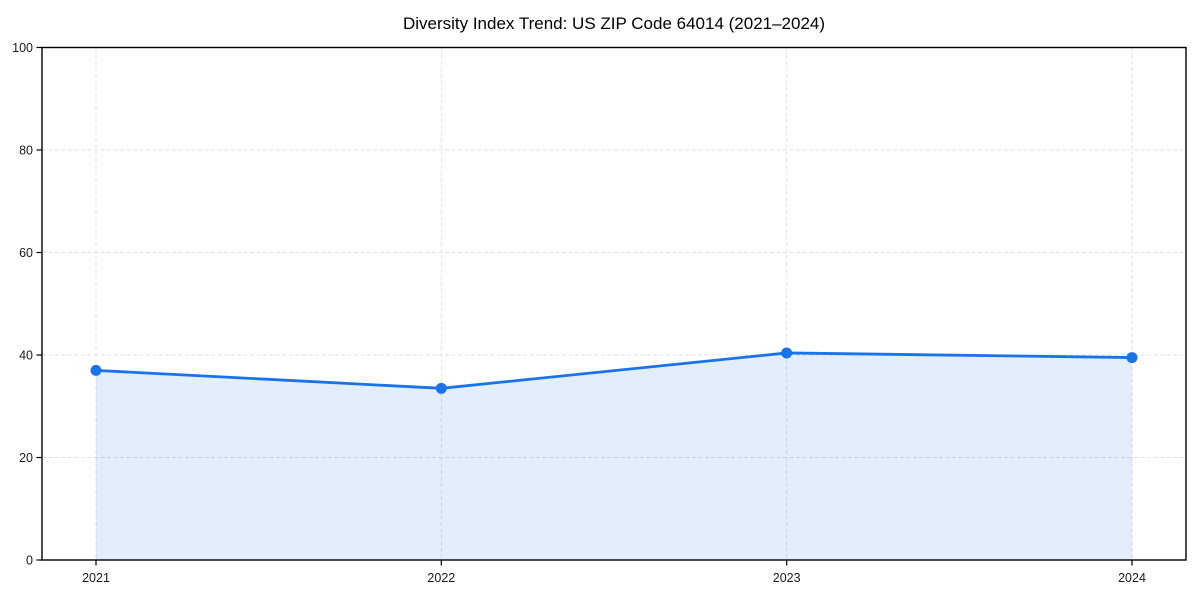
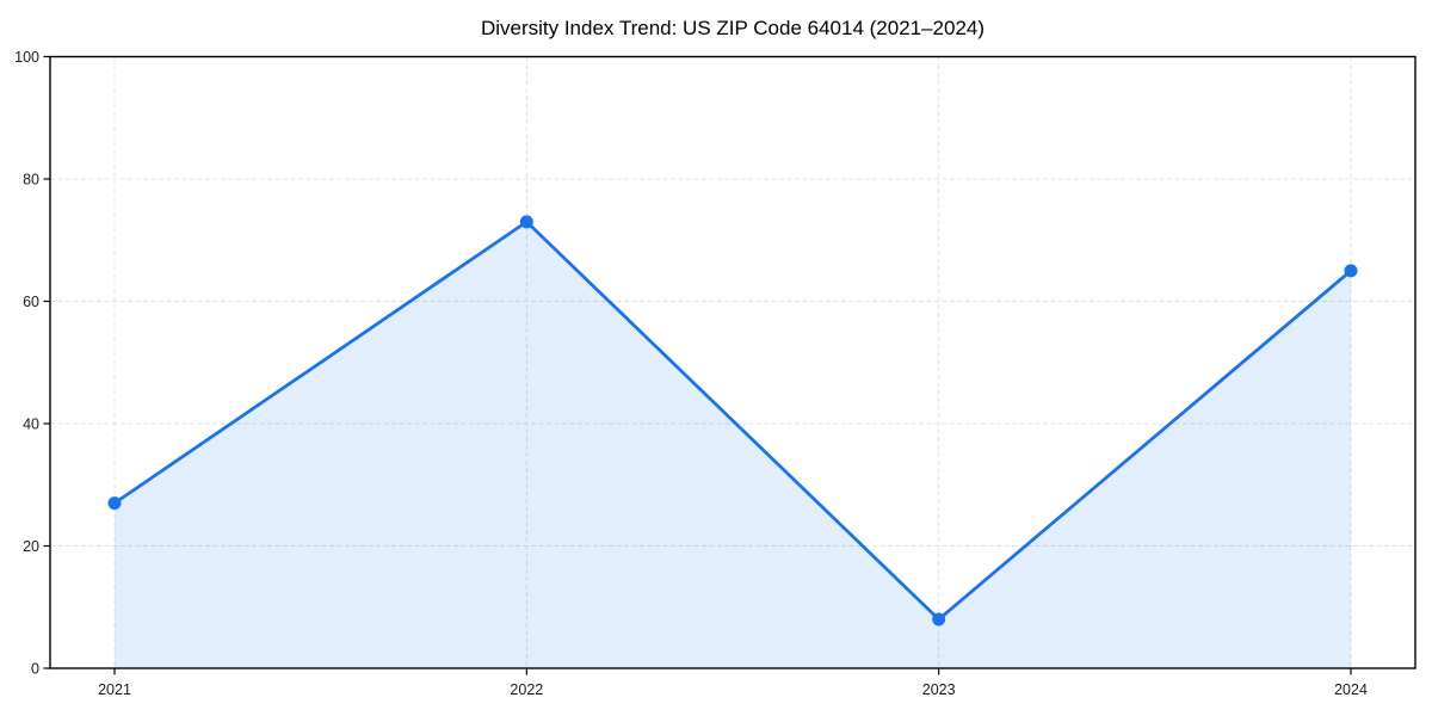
2021: 37 -> 27
2022: 34 -> 73
2023: 40 -> 8
2024: 40 -> 65
